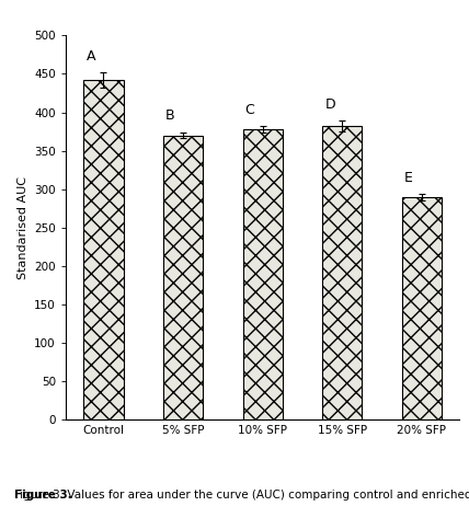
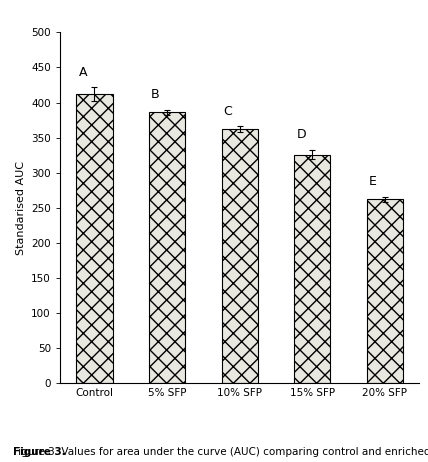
Control: 442 -> 412
5% SFP: 370 -> 386
10% SFP: 378 -> 362
15% SFP: 382 -> 326
20% SFP: 290 -> 262
